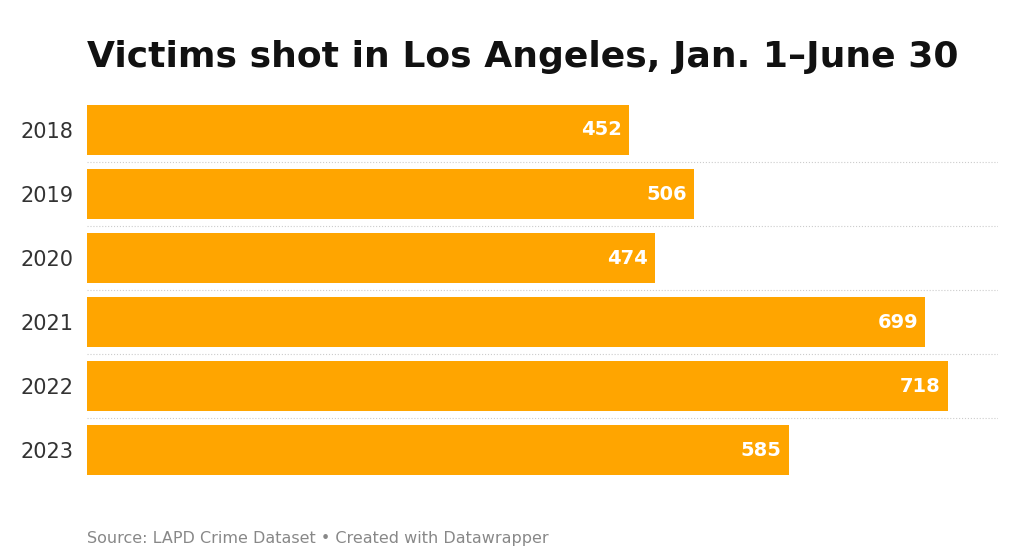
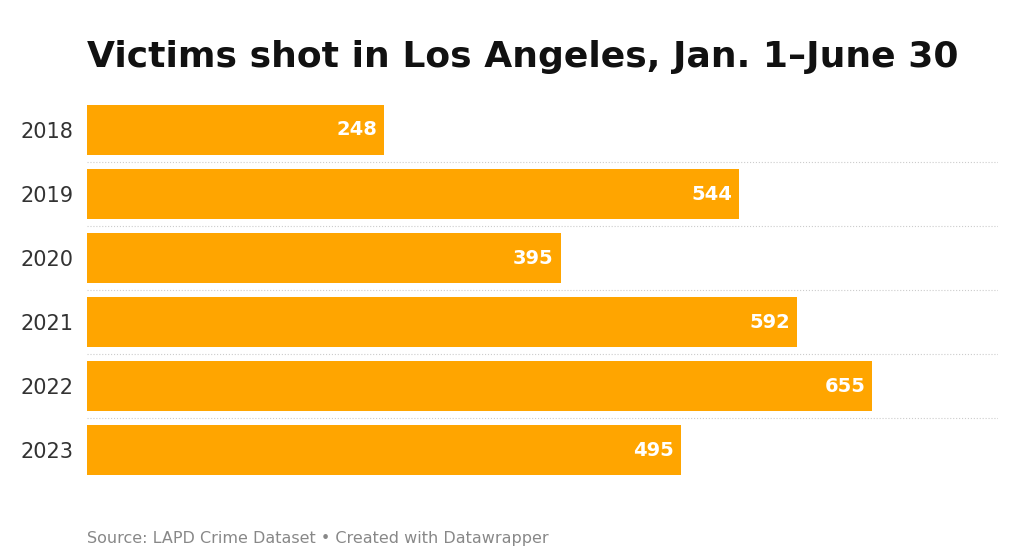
2018: 452 -> 248
2019: 506 -> 544
2020: 474 -> 395
2021: 699 -> 592
2022: 718 -> 655
2023: 585 -> 495
